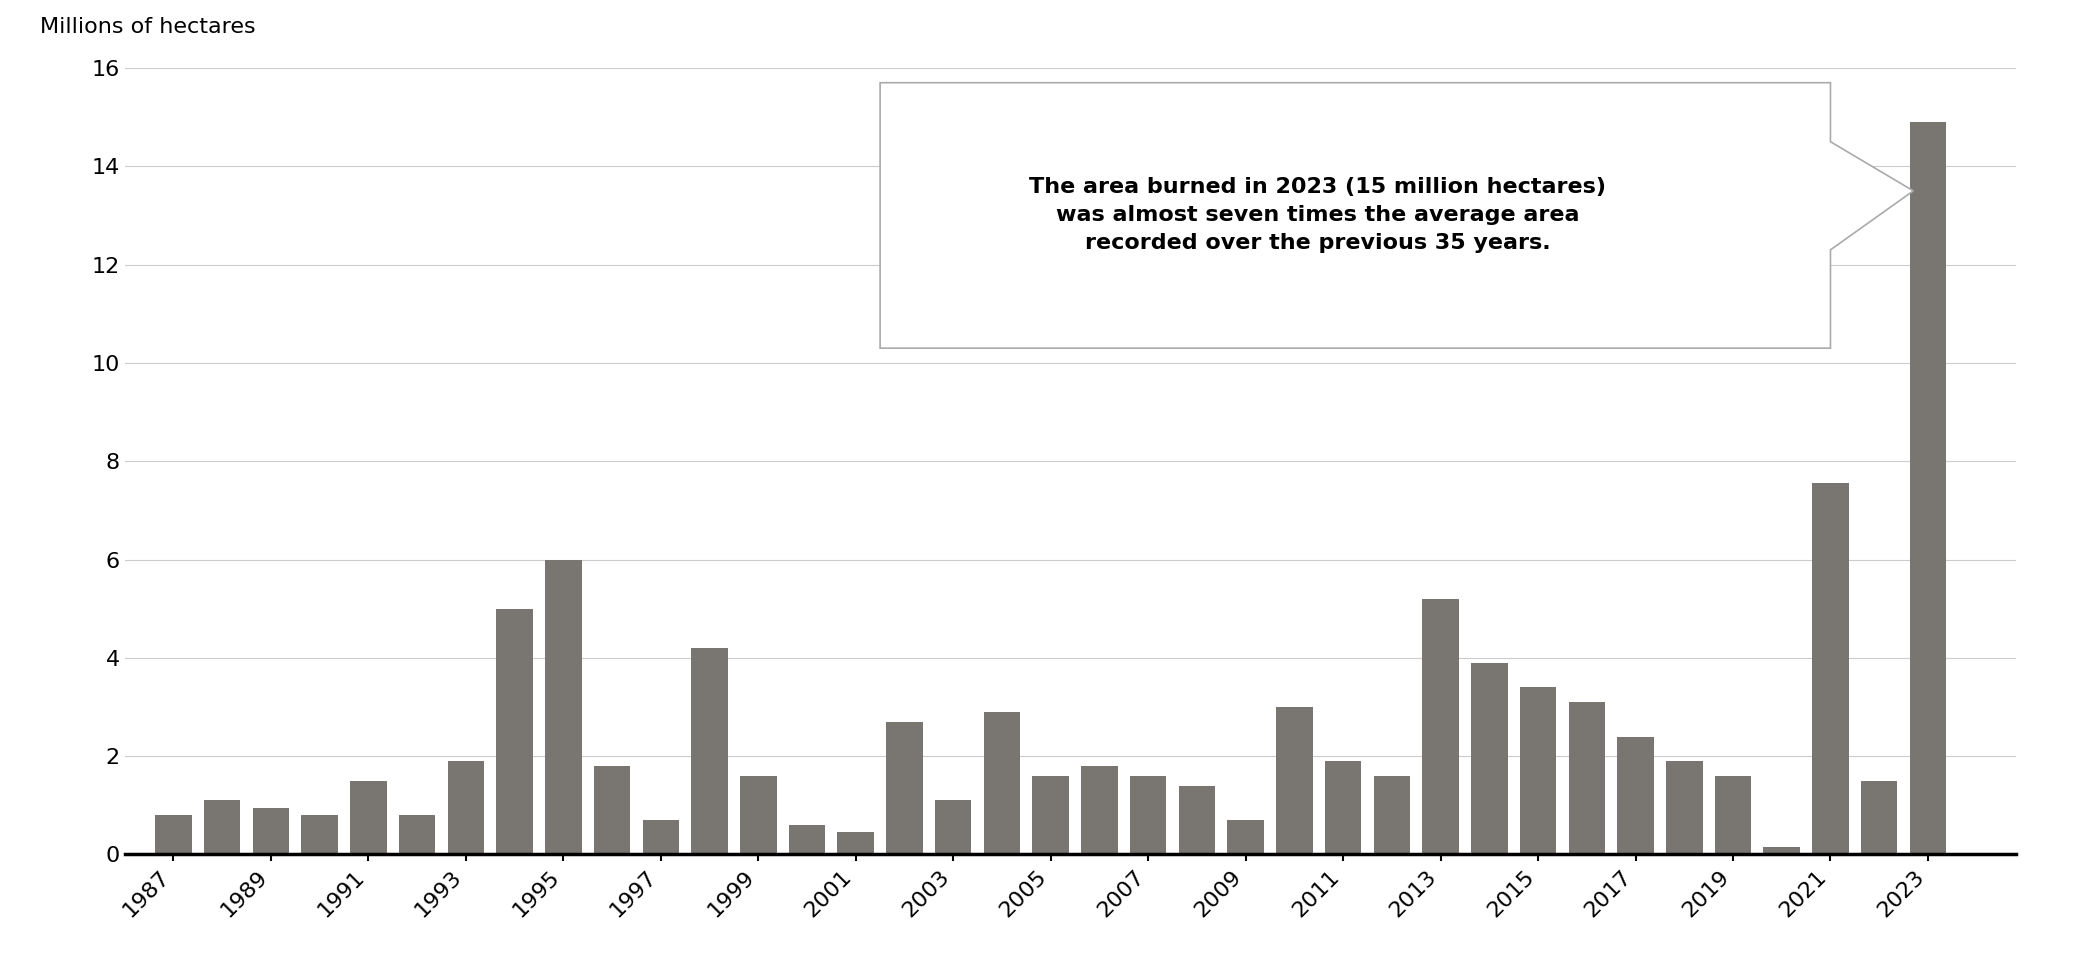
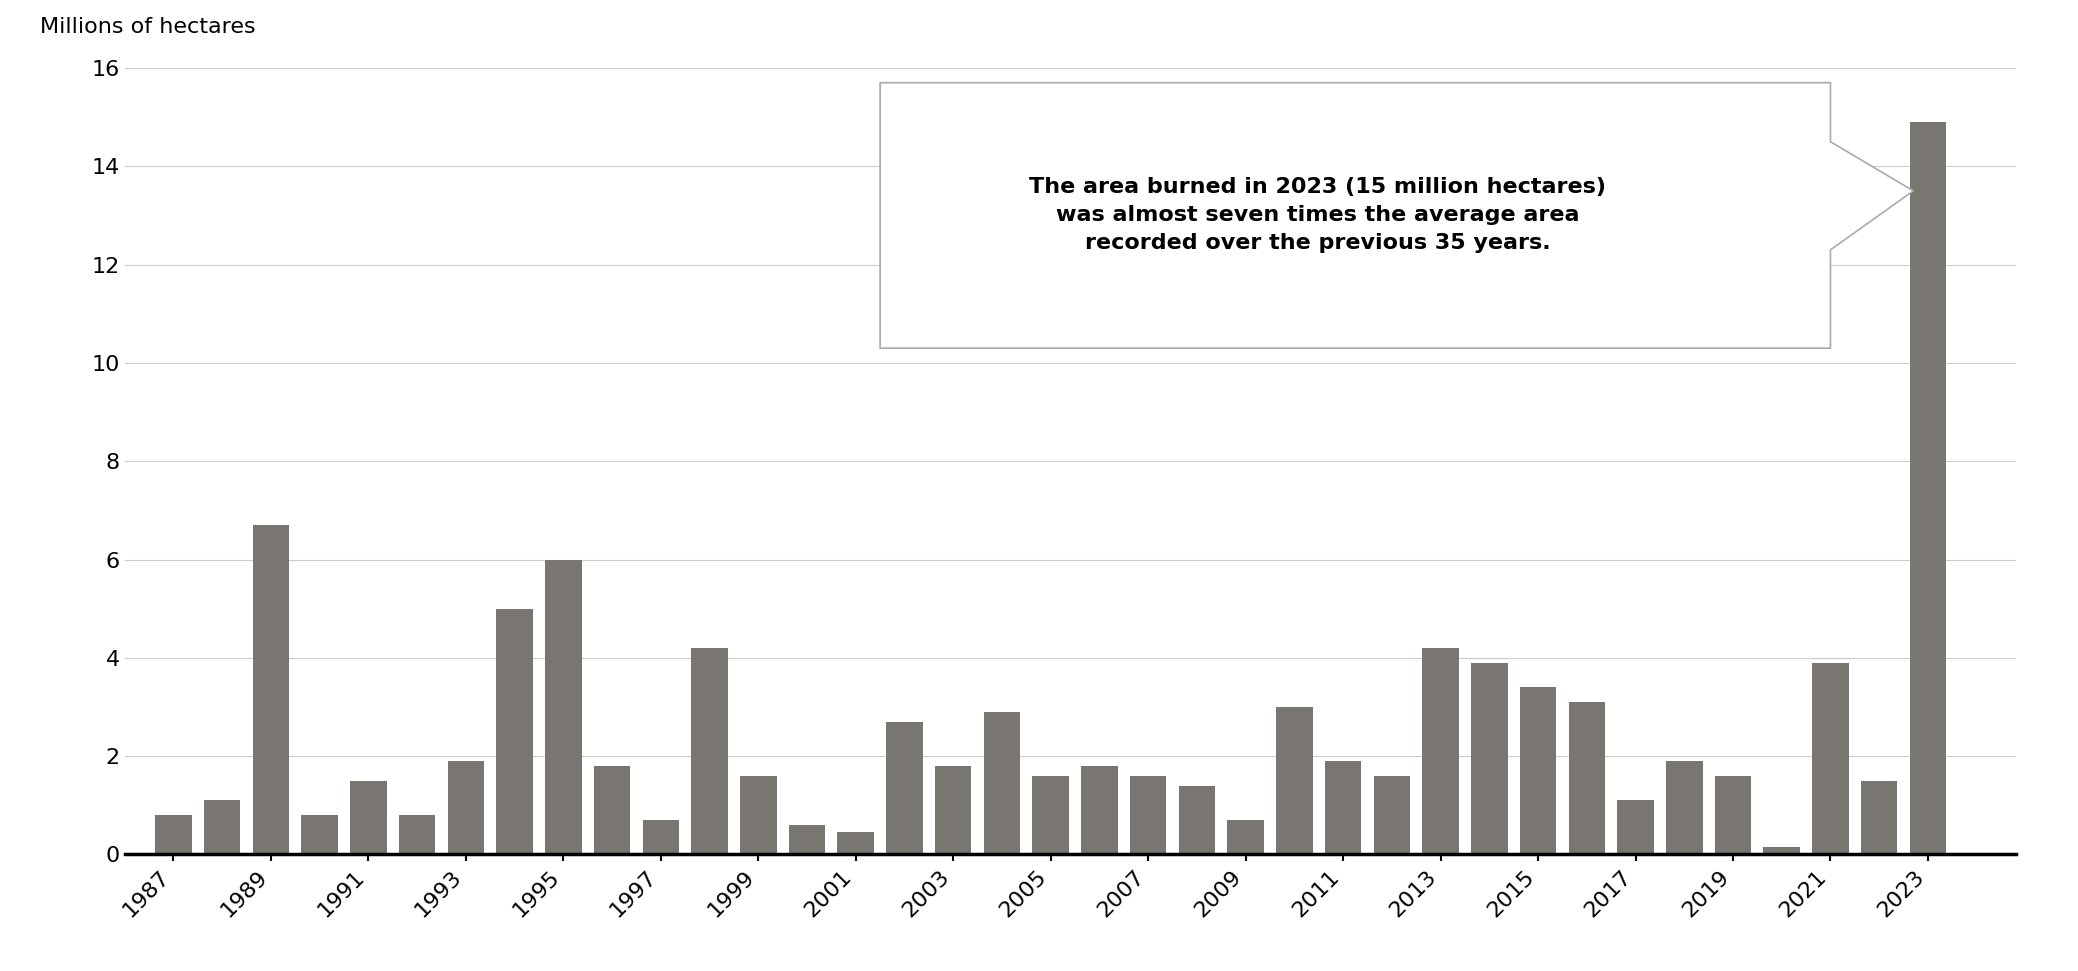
1989: 0.95 -> 6.70
2003: 1.10 -> 1.80
2013: 5.20 -> 4.20
2017: 2.40 -> 1.10
2021: 7.55 -> 3.90
